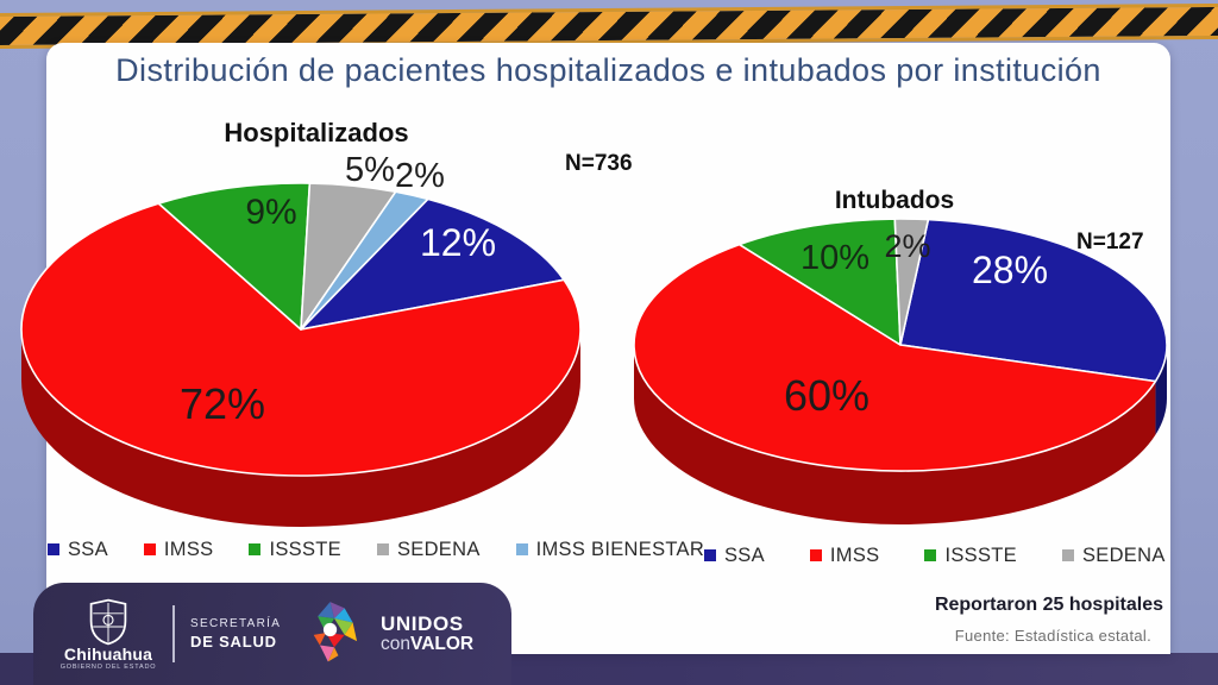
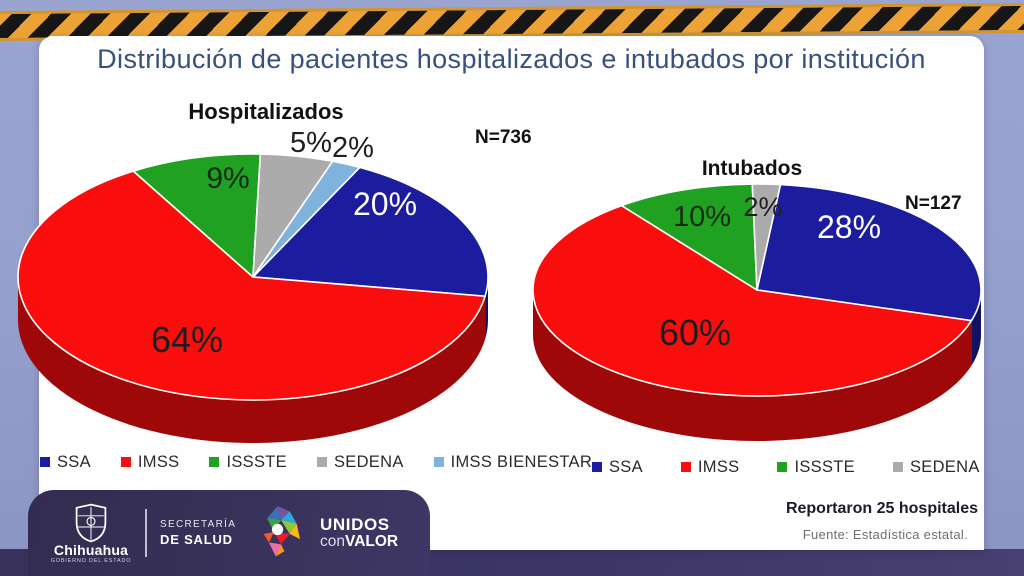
Hospitalizados/SSA: 12% -> 20%
Hospitalizados/IMSS: 72% -> 64%
